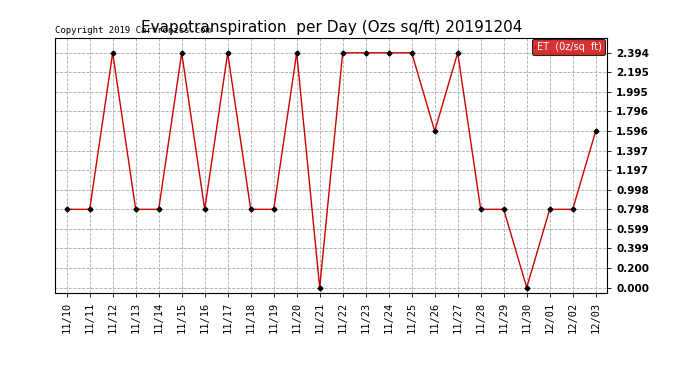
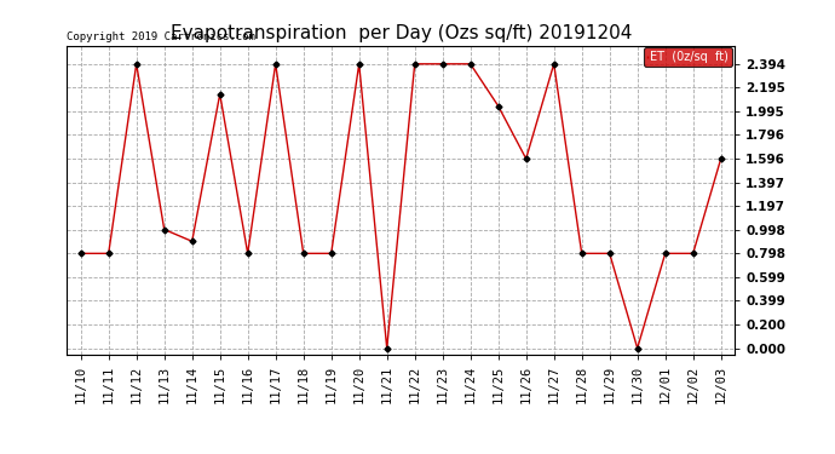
11/13: 0.80 -> 1.00
11/14: 0.80 -> 0.90
11/15: 2.39 -> 2.14
11/25: 2.39 -> 2.04
